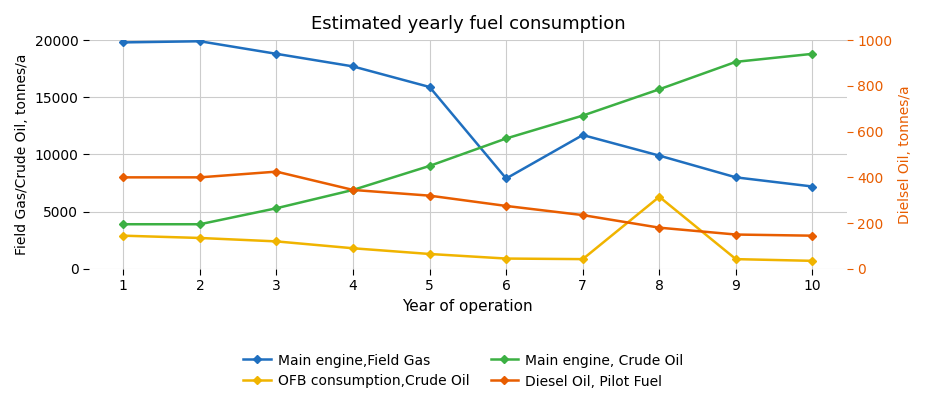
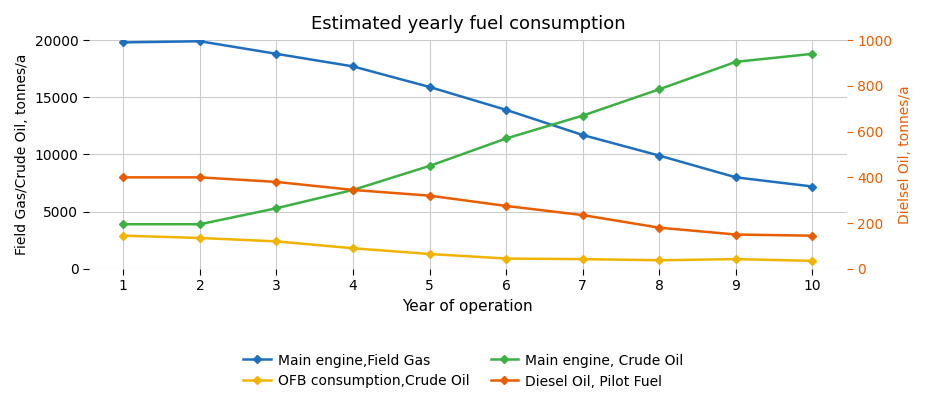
Diesel Oil, Pilot Fuel/3: 425 -> 380
Main engine,Field Gas/6: 7900 -> 13900
OFB consumption,Crude Oil/8: 6300 -> 800
